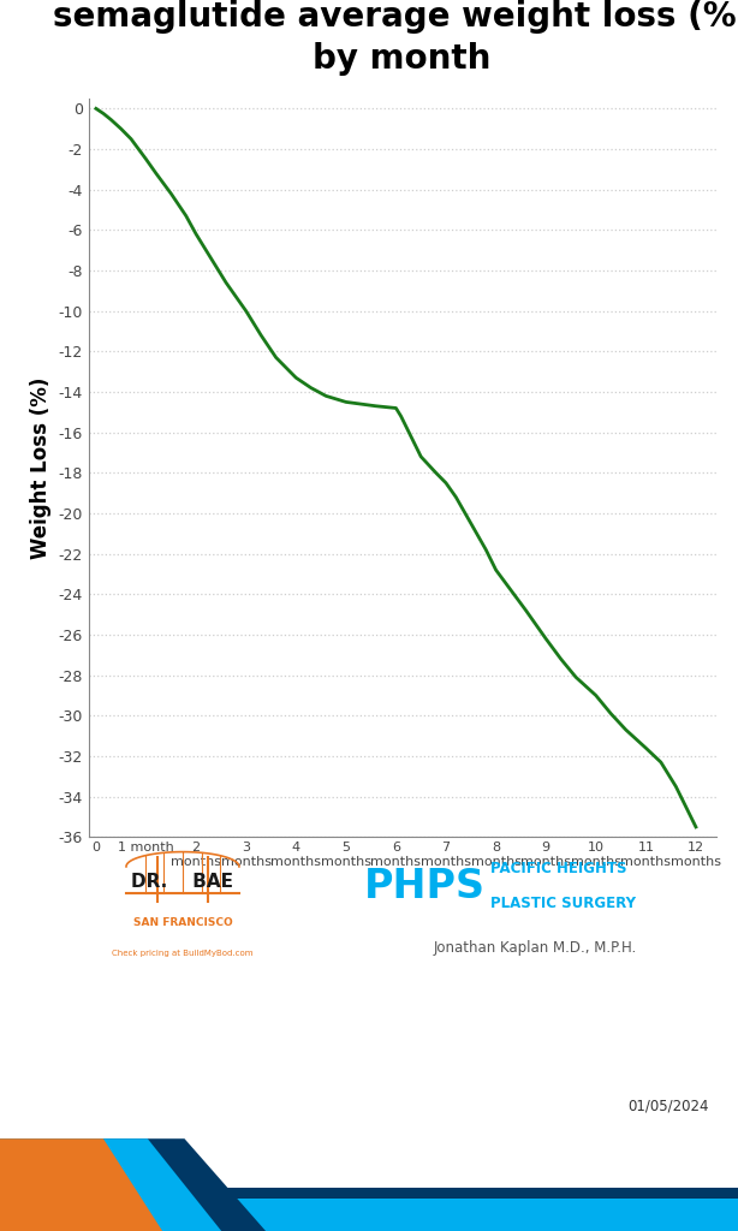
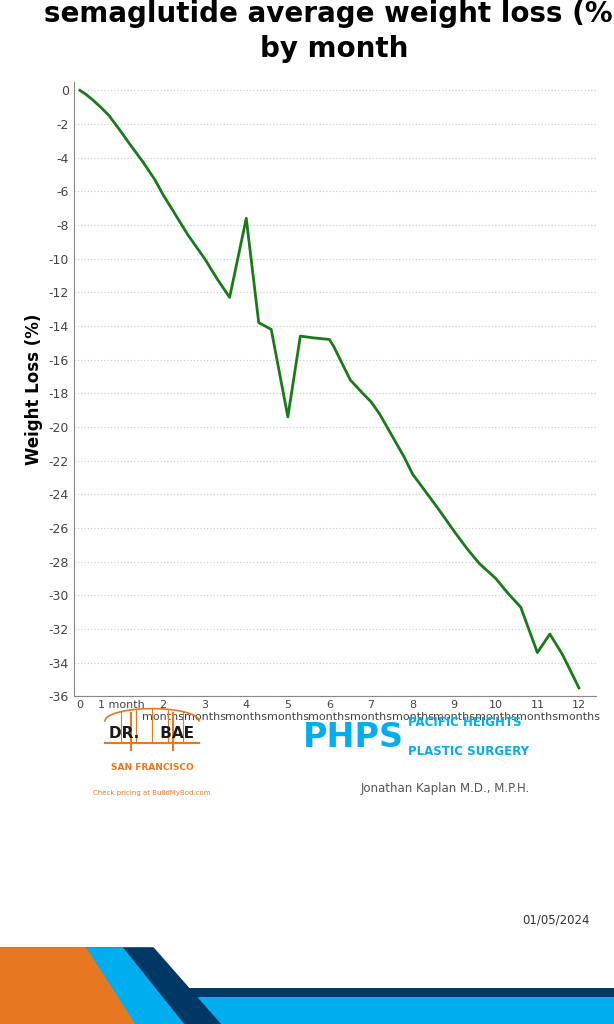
4 months: -13.3 -> -7.6
5 months: -14.5 -> -19.4
11 months: -31.6 -> -33.4
